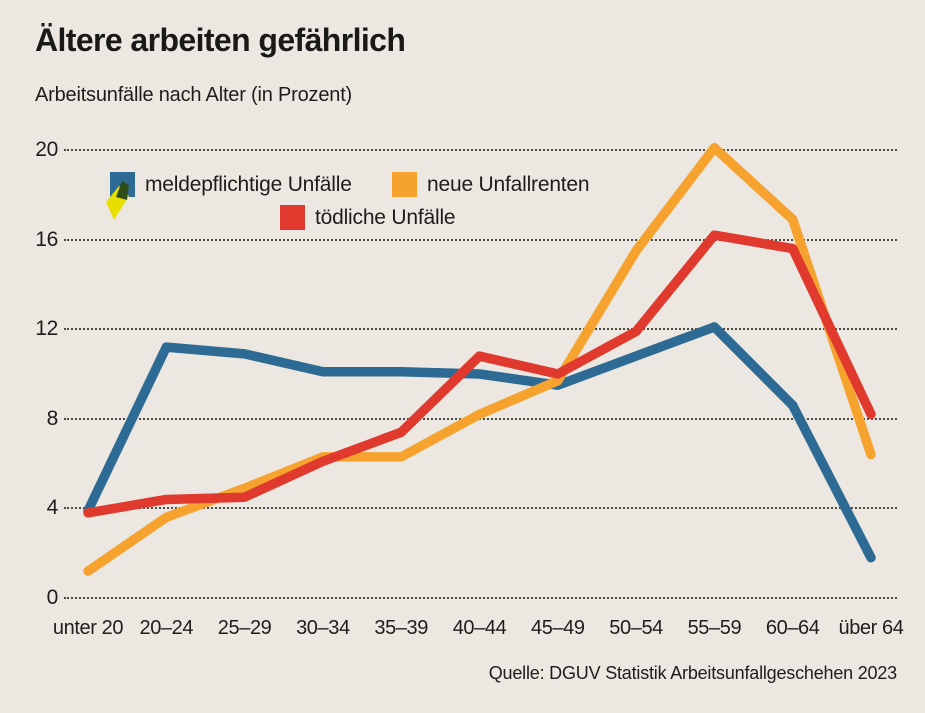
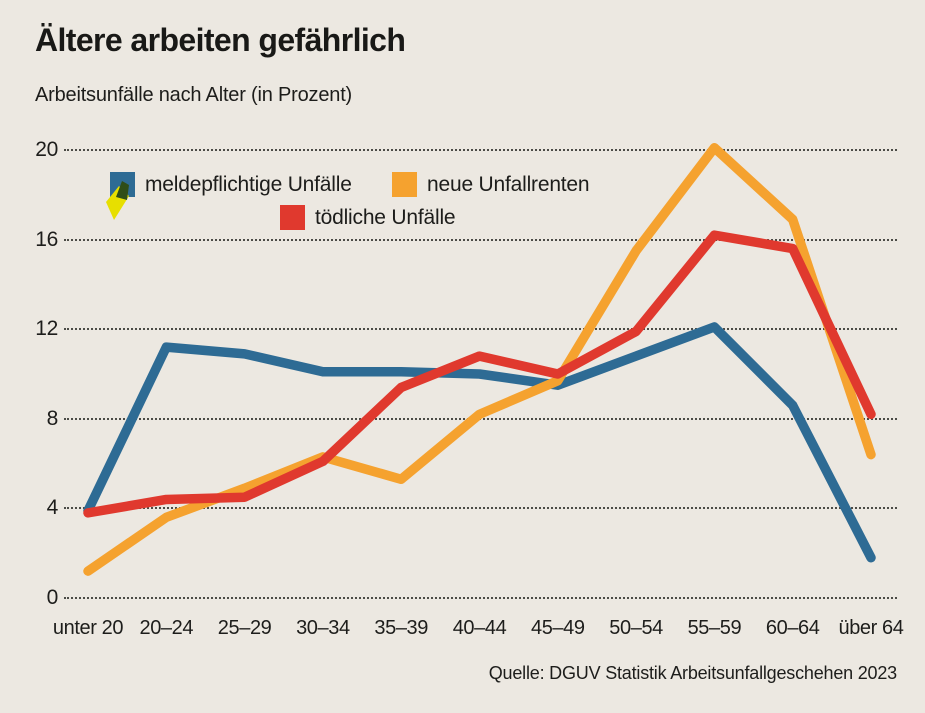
neue Unfallrenten/35–39: 6.3 -> 5.3
tödliche Unfälle/35–39: 7.4 -> 9.4
